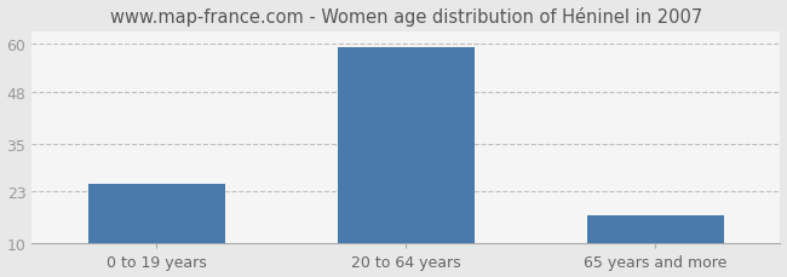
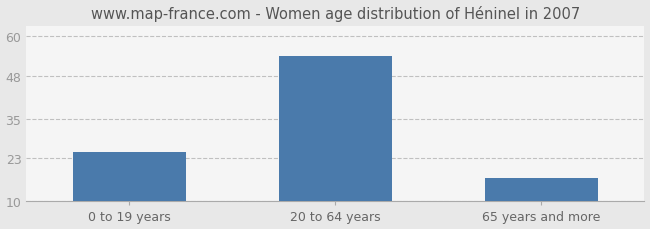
20 to 64 years: 59 -> 54
